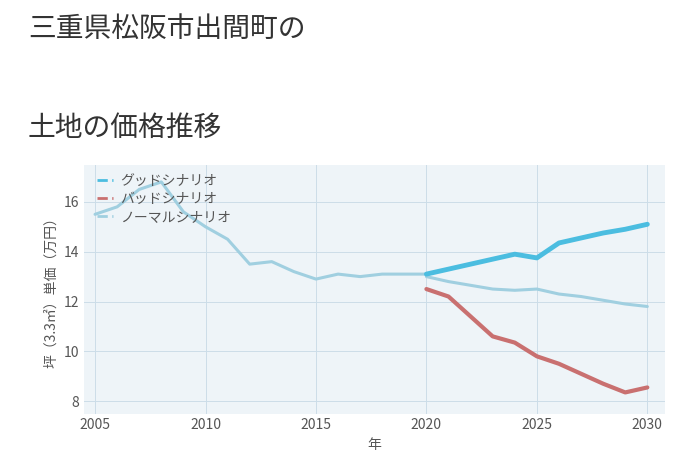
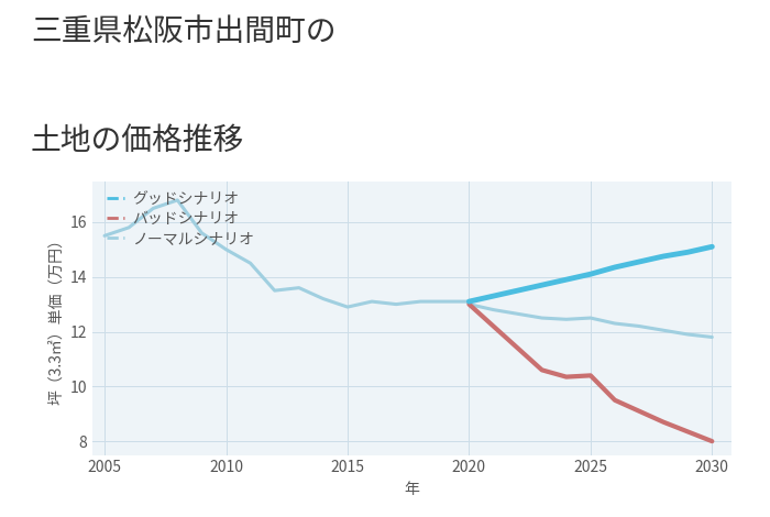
バッドシナリオ/2020: 12.50 -> 13.00
グッドシナリオ/2025: 13.75 -> 14.10
バッドシナリオ/2025: 9.80 -> 10.40
バッドシナリオ/2030: 8.55 -> 8.00
